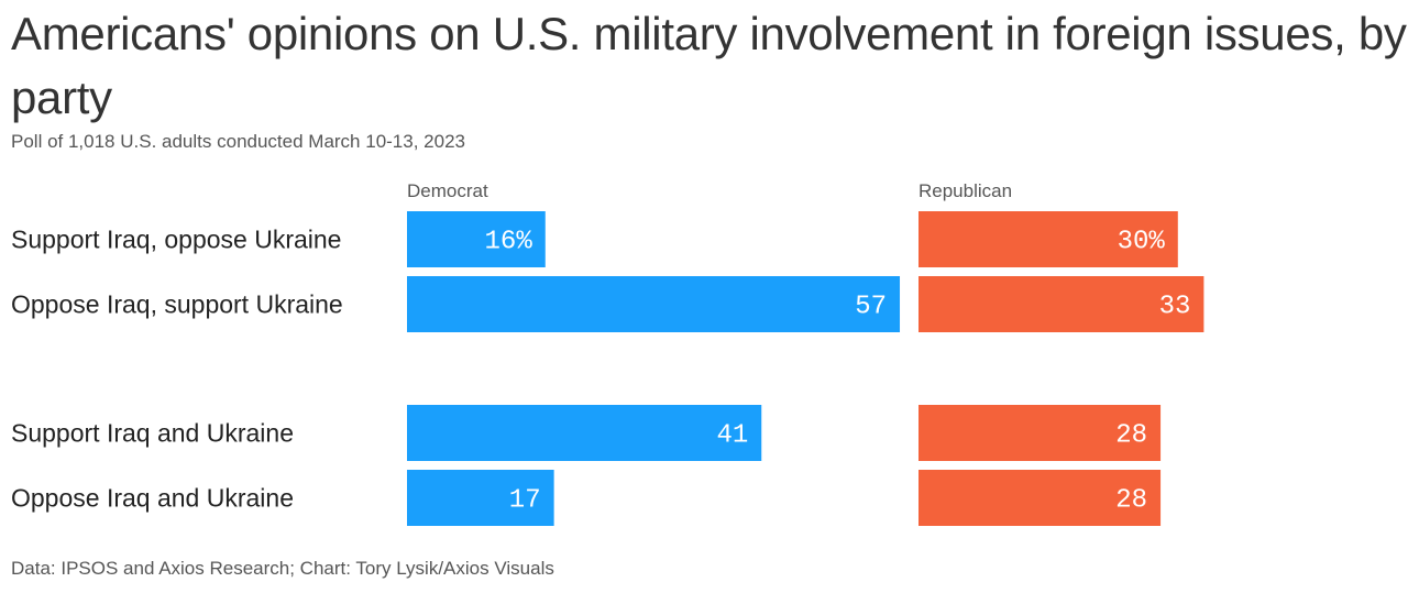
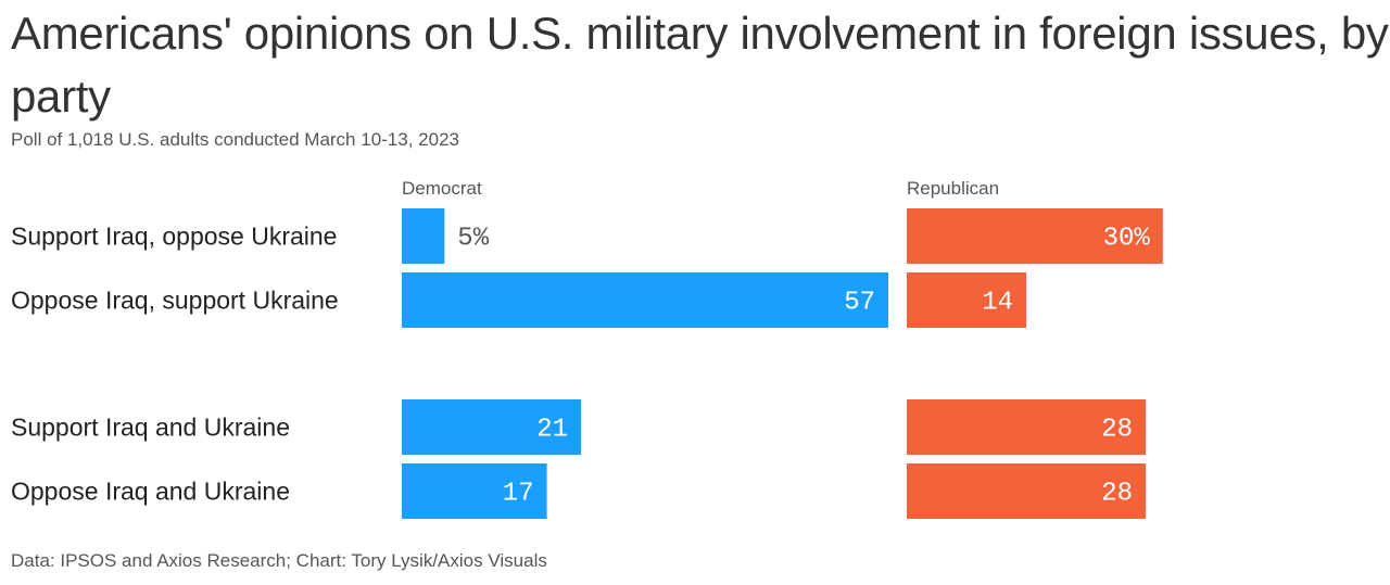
Democrat/Support Iraq, oppose Ukraine: 16% -> 5%
Republican/Oppose Iraq, support Ukraine: 33 -> 14
Democrat/Support Iraq and Ukraine: 41 -> 21
